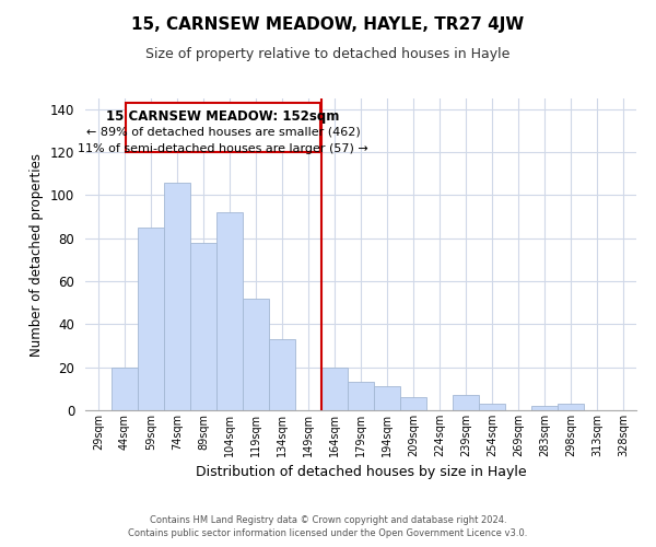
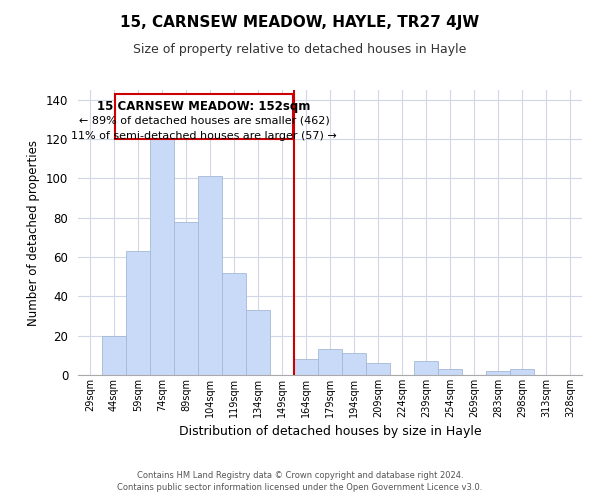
59sqm: 85 -> 63
74sqm: 106 -> 121
104sqm: 92 -> 101
164sqm: 20 -> 8
